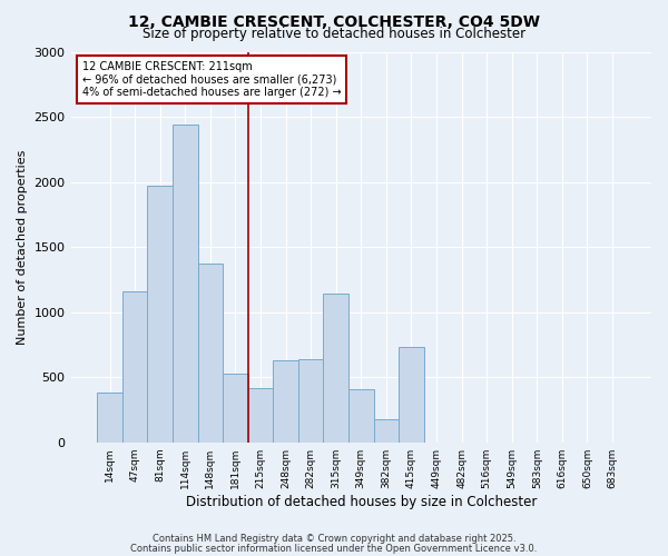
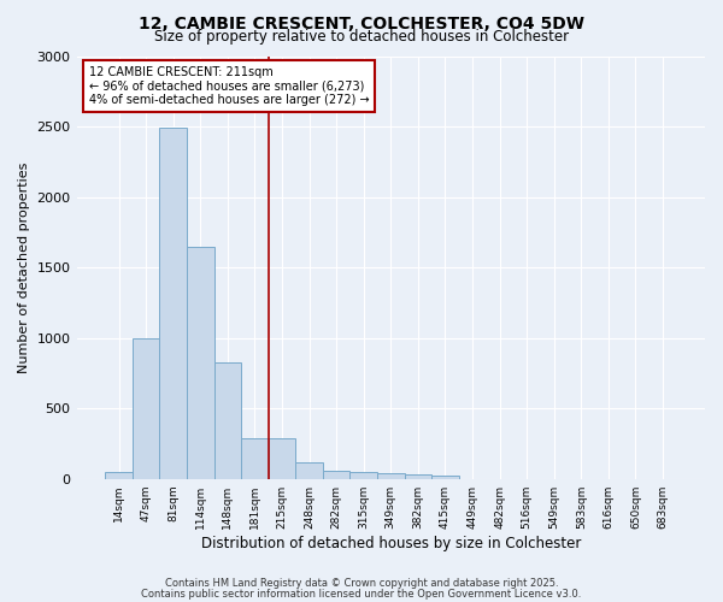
14sqm: 380 -> 50
47sqm: 1160 -> 1000
81sqm: 1970 -> 2490
114sqm: 2440 -> 1650
148sqm: 1370 -> 830
181sqm: 530 -> 290
215sqm: 420 -> 280
248sqm: 630 -> 120
282sqm: 640 -> 60
315sqm: 1140 -> 50
349sqm: 410 -> 40
382sqm: 180 -> 30
415sqm: 730 -> 20
